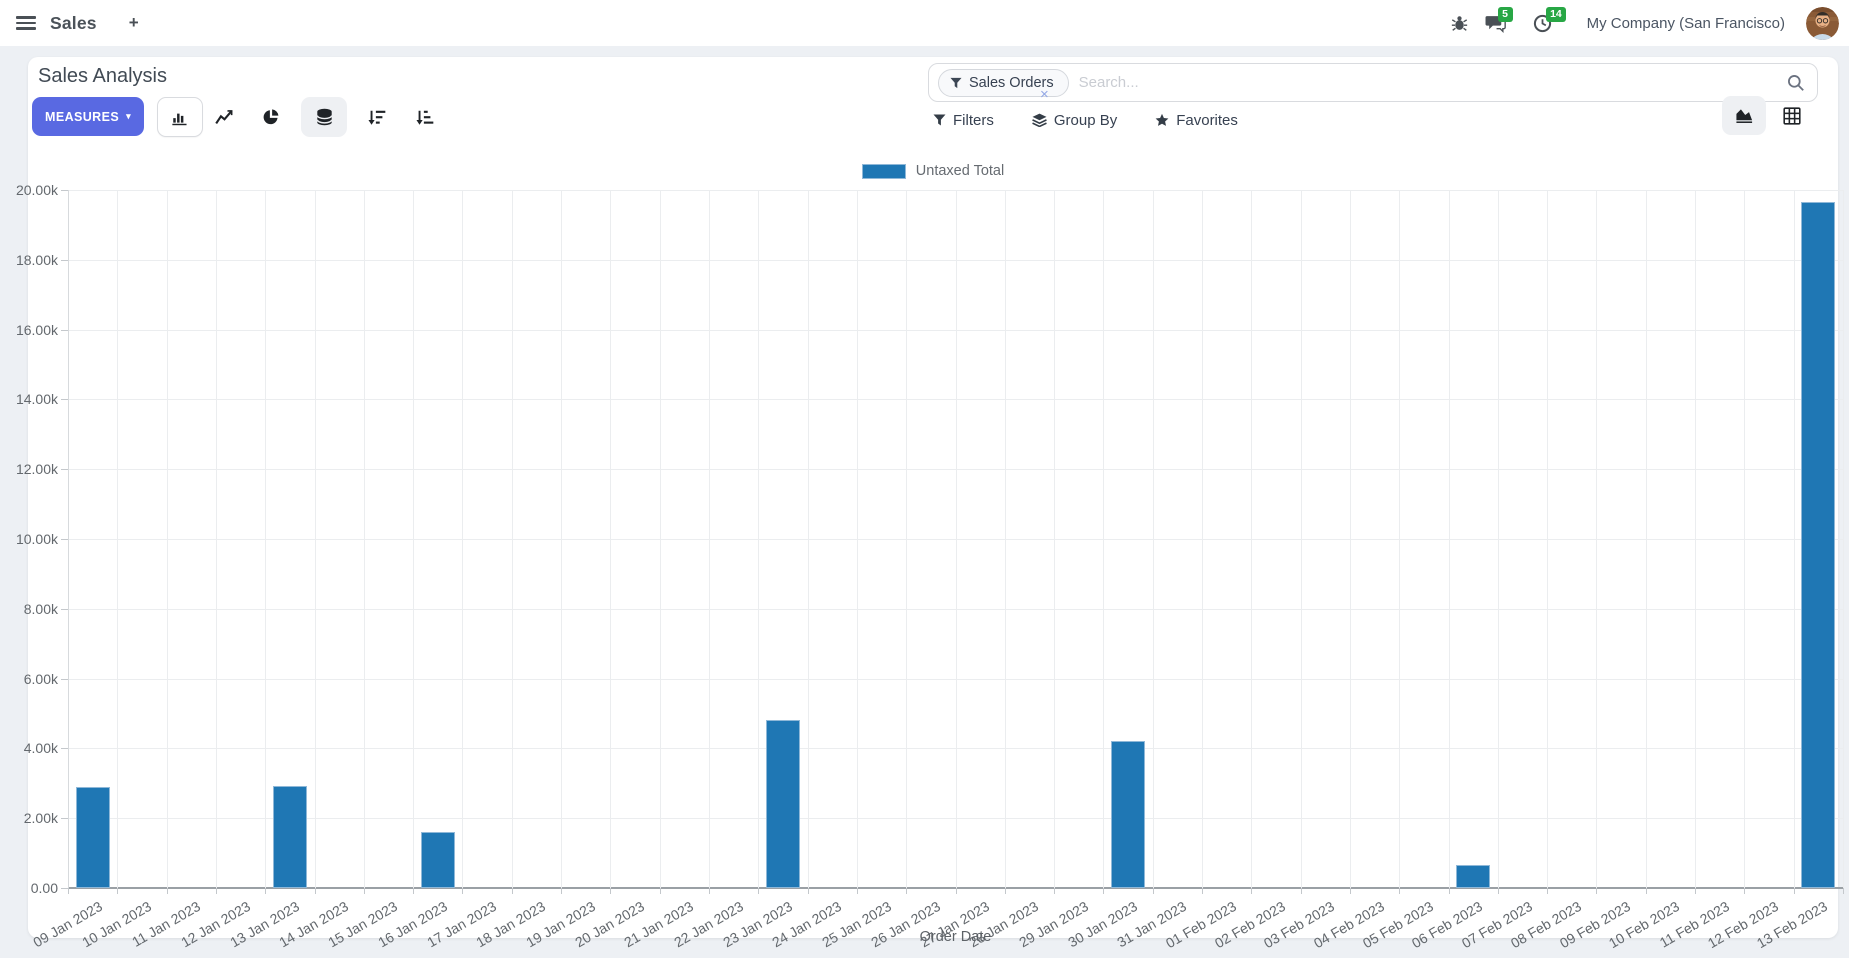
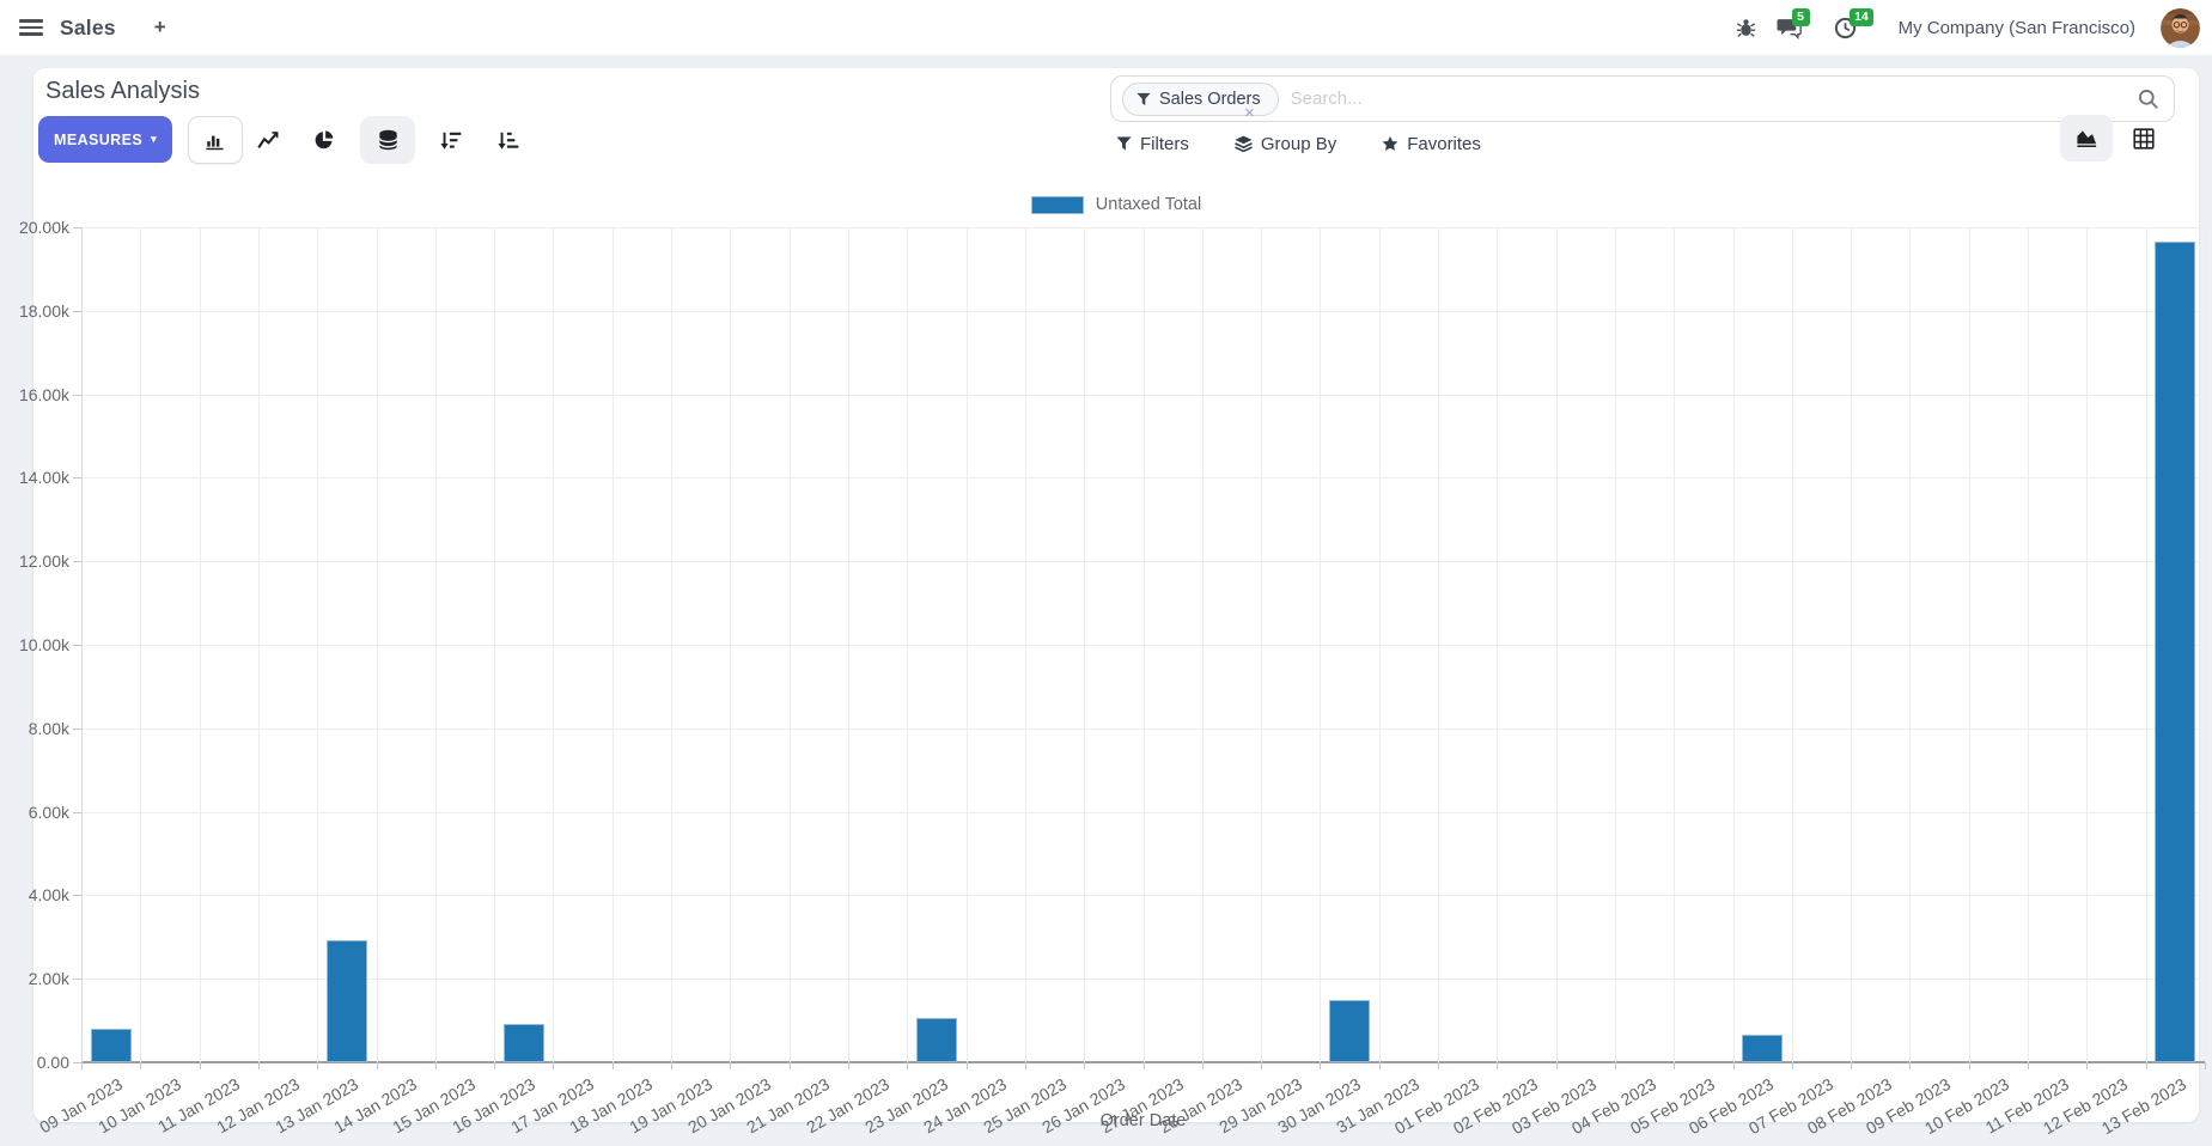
09 Jan 2023: 2.9k -> 0.8k
16 Jan 2023: 1.6k -> 0.9k
23 Jan 2023: 4.8k -> 1.1k
30 Jan 2023: 4.2k -> 1.5k
